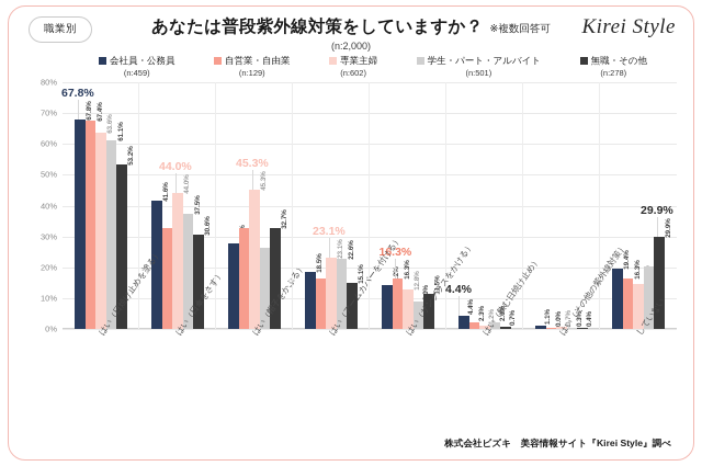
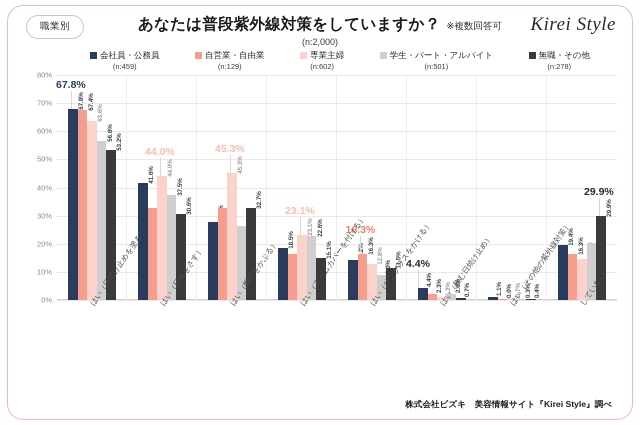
学生・パート・アルバイト/はい（日焼け止めを塗る）: 61.1% -> 56.6%
